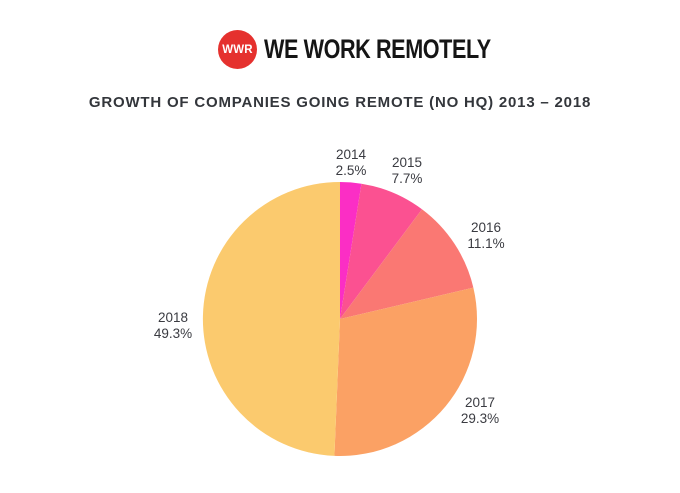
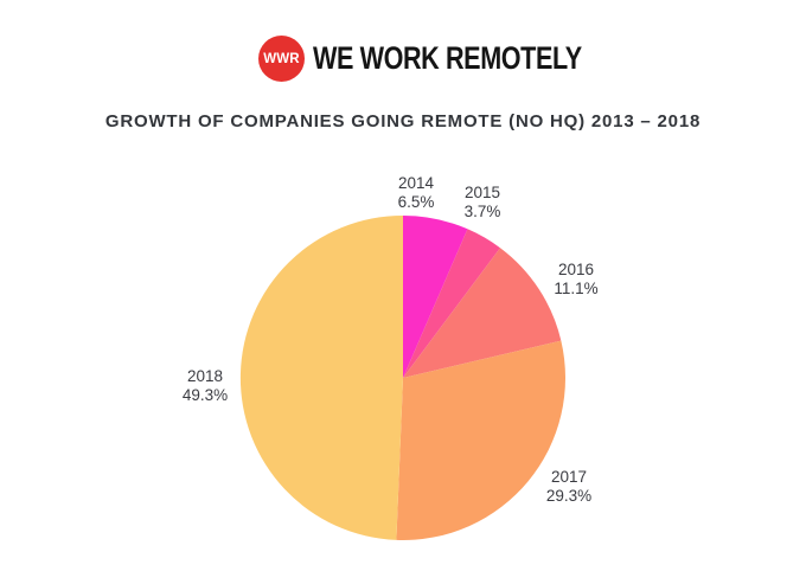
2014: 2.5% -> 6.5%
2015: 7.7% -> 3.7%
